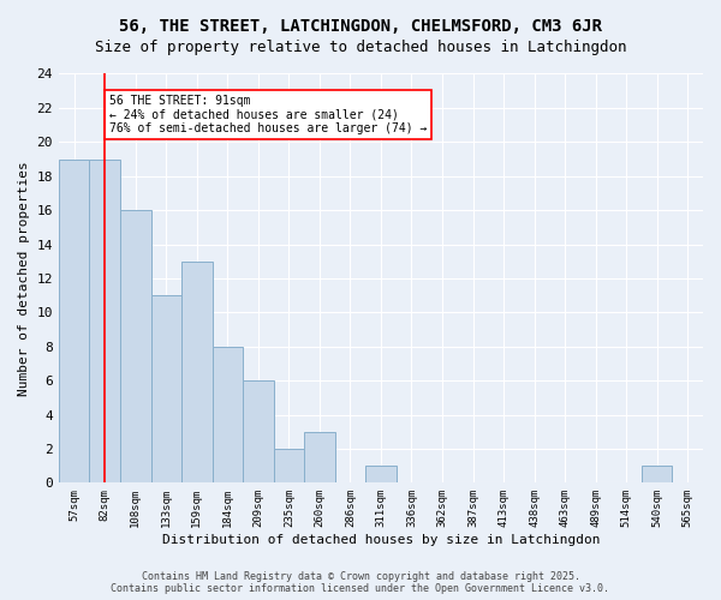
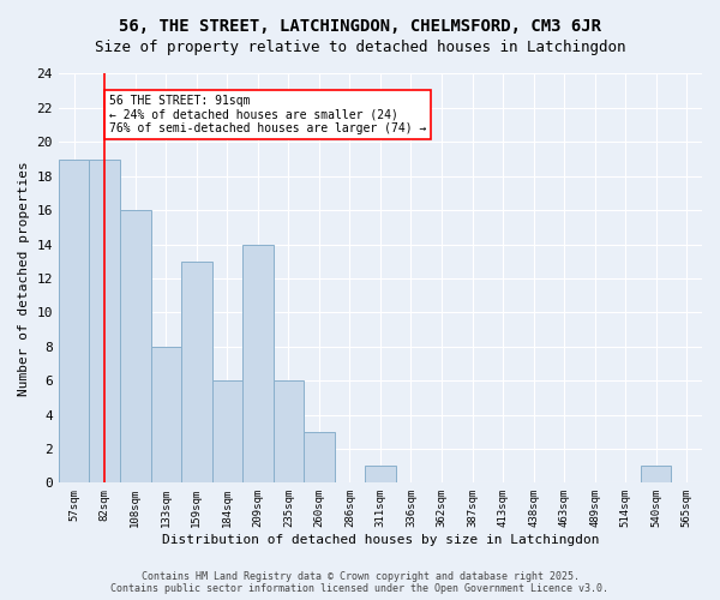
133sqm: 11 -> 8
184sqm: 8 -> 6
209sqm: 6 -> 14
235sqm: 2 -> 6
